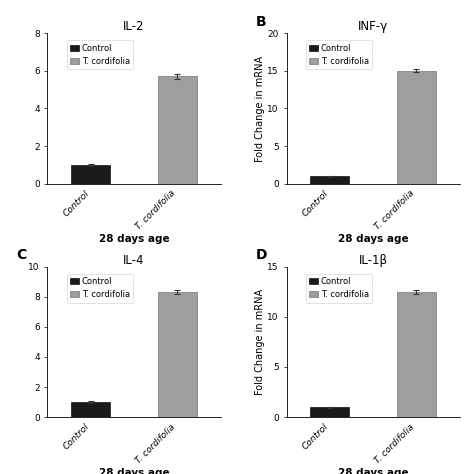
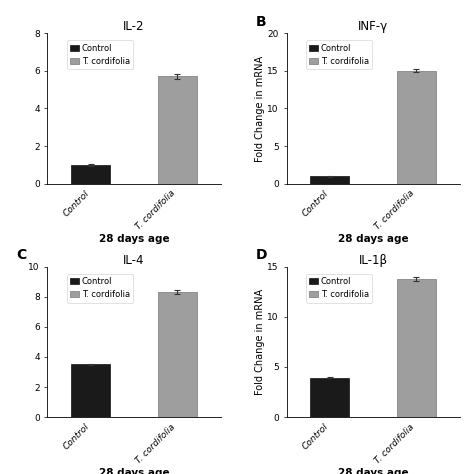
IL-4/Control: 1.0 -> 3.5
IL-1β/Control: 1.0 -> 3.9
IL-1β/T. cordifolia: 12.5 -> 13.8
